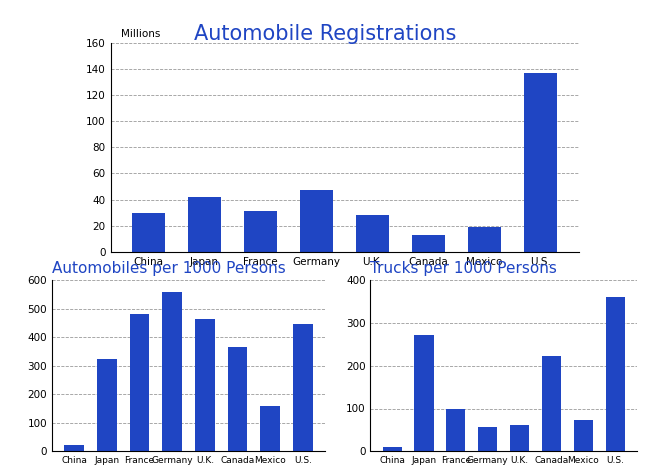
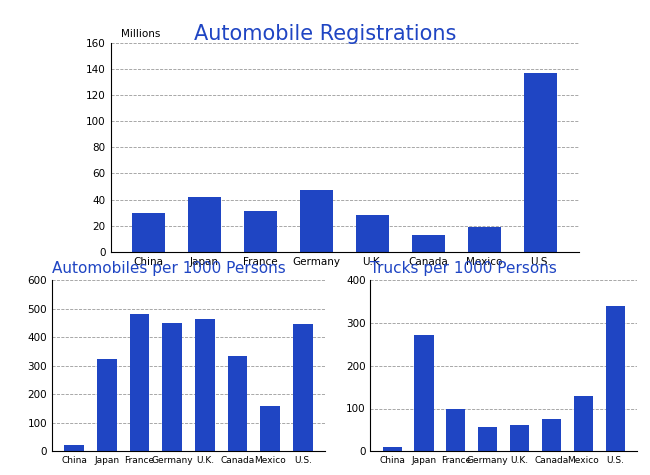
Automobiles per 1000 Persons/Germany: 560 -> 450
Automobiles per 1000 Persons/Canada: 365 -> 335
Trucks per 1000 Persons/Canada: 222 -> 75
Trucks per 1000 Persons/Mexico: 72 -> 130
Trucks per 1000 Persons/U.S.: 360 -> 340
